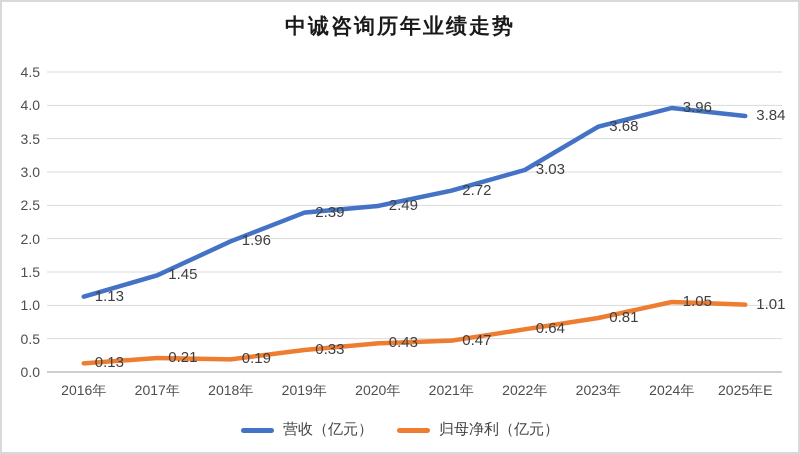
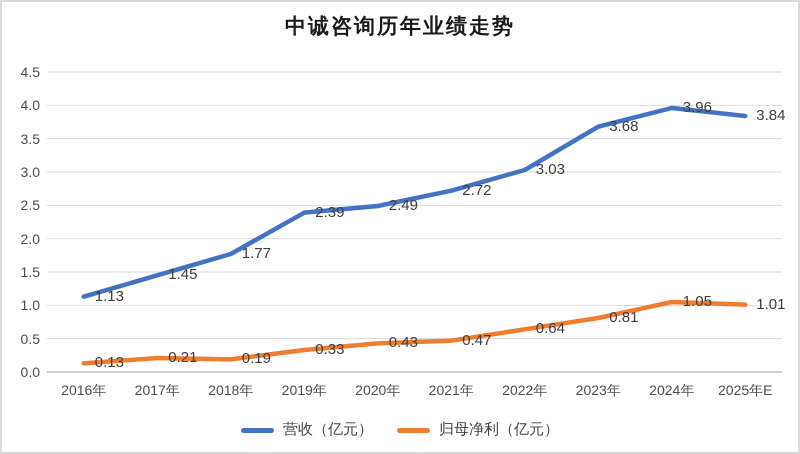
营收（亿元）/2018年: 1.96 -> 1.77
